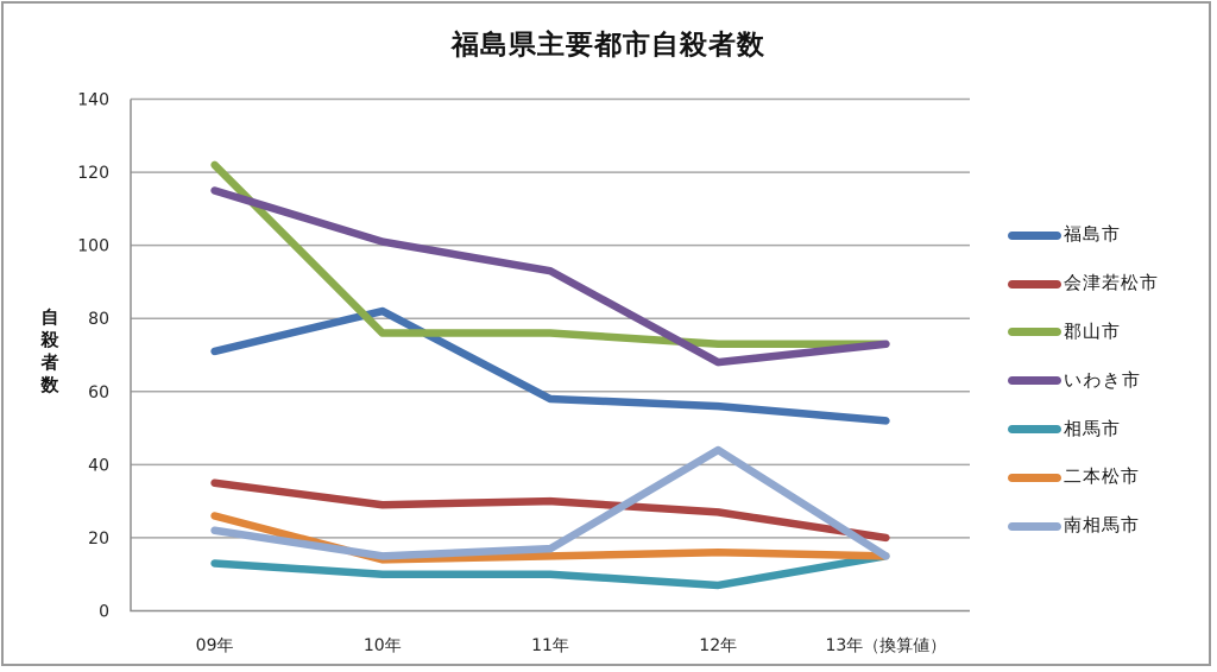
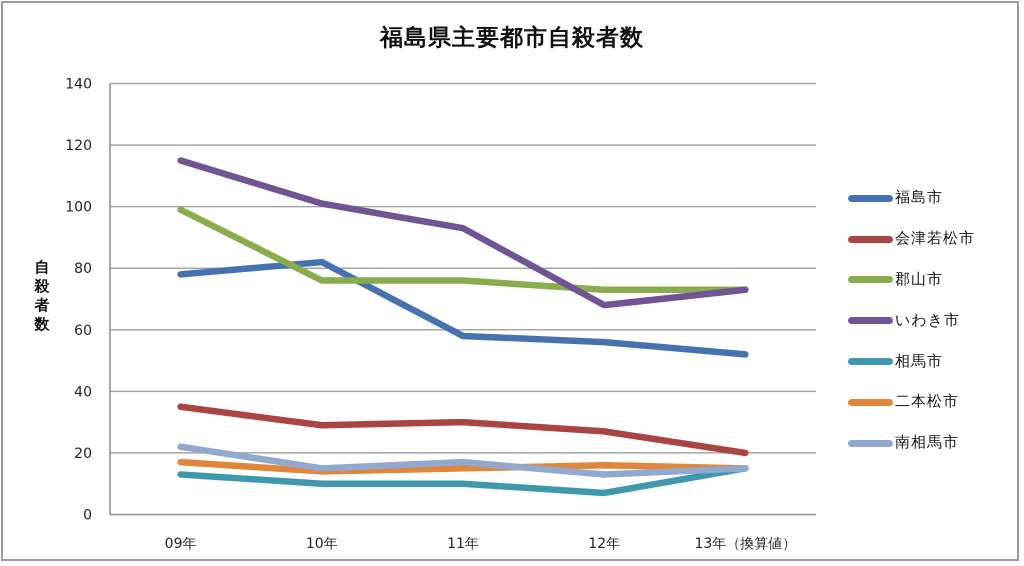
福島市/09年: 71 -> 78
郡山市/09年: 122 -> 99
二本松市/09年: 26 -> 17
南相馬市/12年: 44 -> 13
